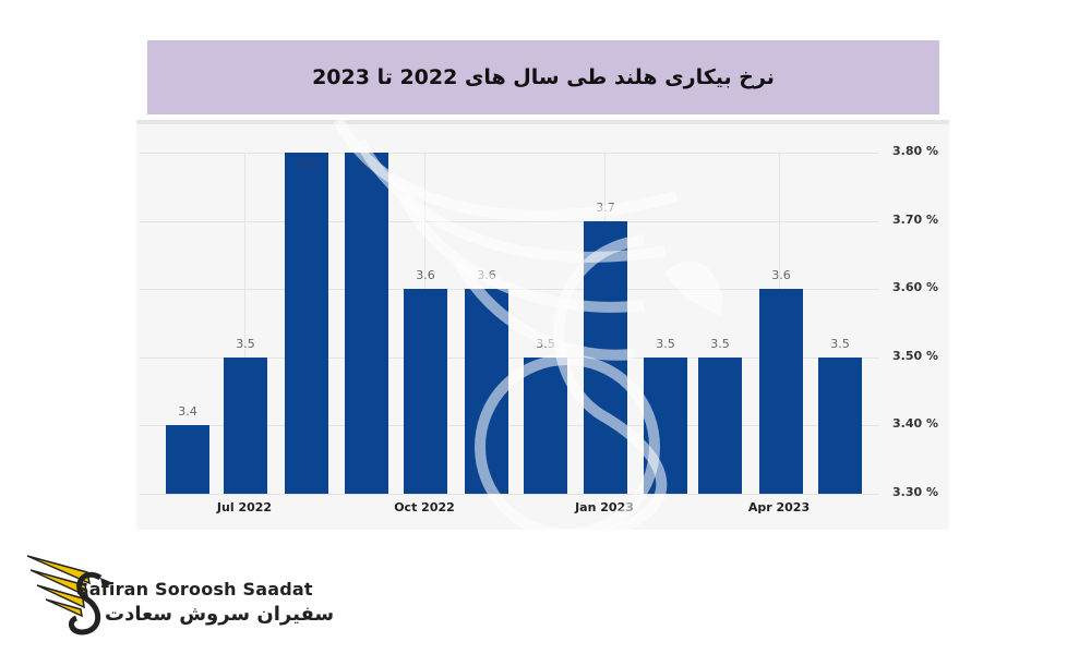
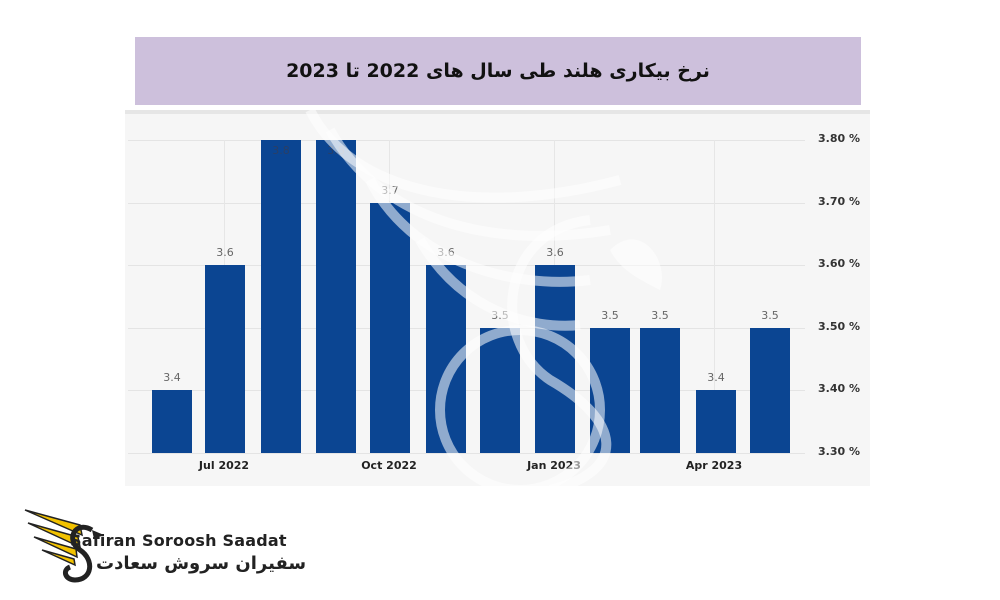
Jul 2022: 3.5 -> 3.6
Oct 2022: 3.6 -> 3.7
Jan 2023: 3.7 -> 3.6
Apr 2023: 3.6 -> 3.4
